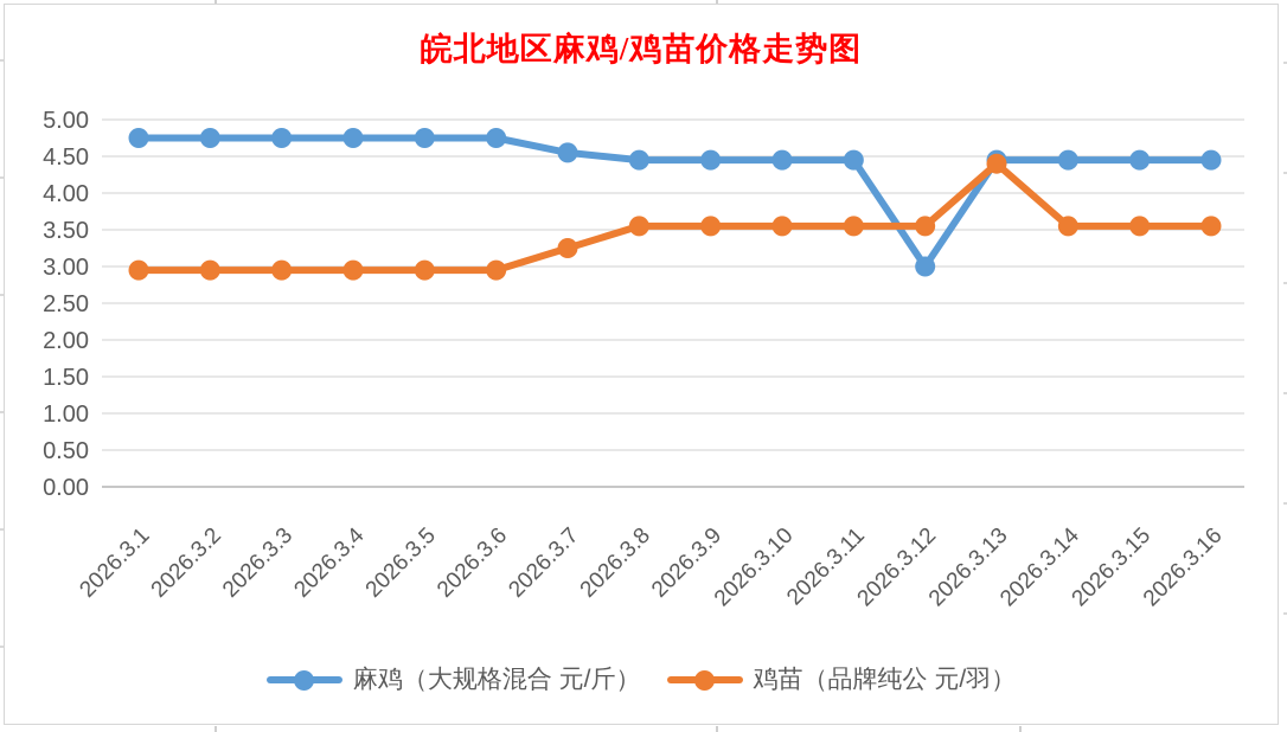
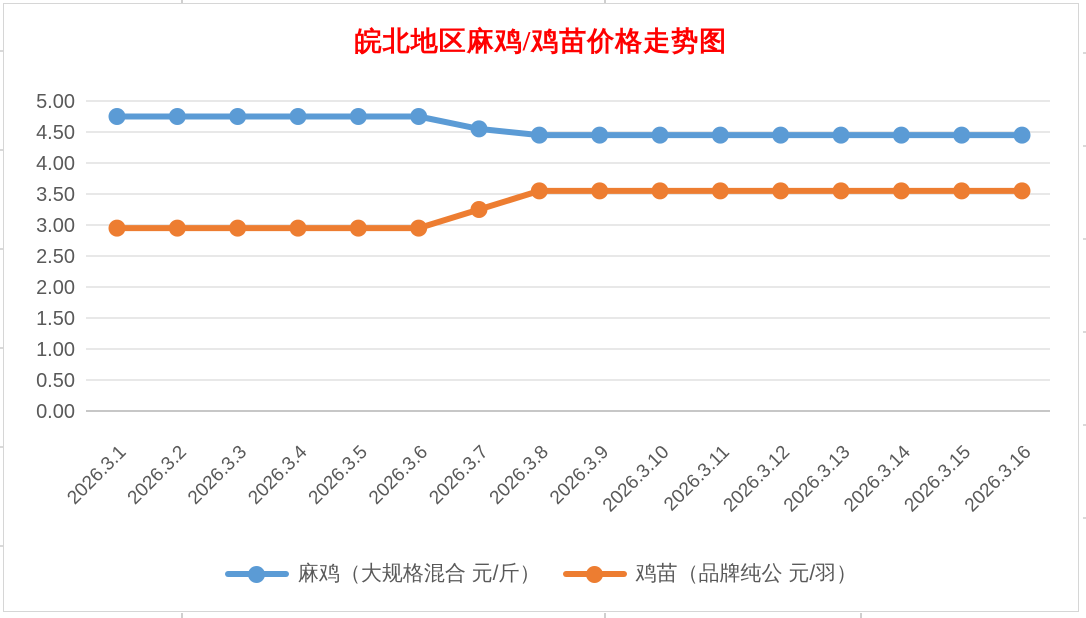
麻鸡（大规格混合 元/斤）/2026.3.12: 3.0 -> 4.5
鸡苗（品牌纯公 元/羽）/2026.3.13: 4.4 -> 3.5
